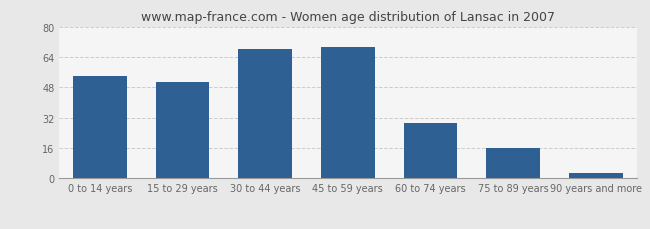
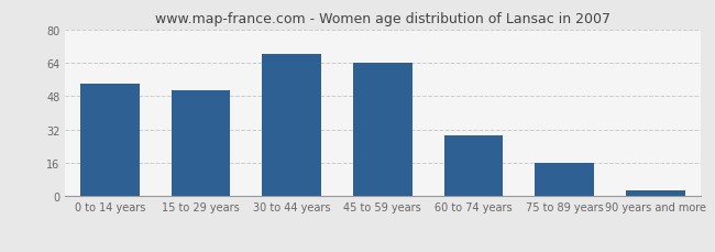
45 to 59 years: 69 -> 64
